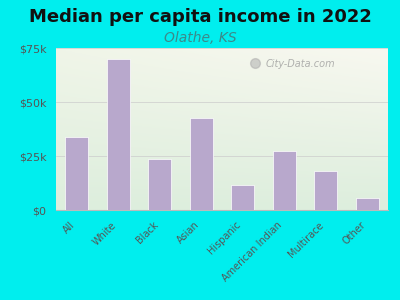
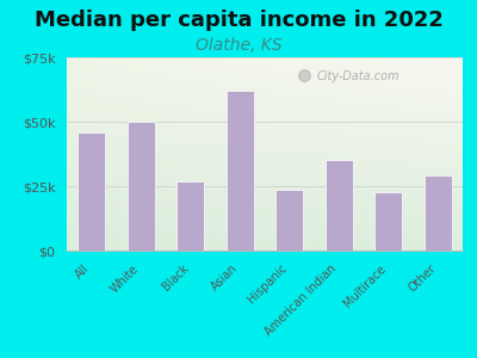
All: $34.0k -> $46.0k
White: $70.0k -> $50.0k
Black: $23.5k -> $27.0k
Asian: $42.5k -> $62.0k
Hispanic: $11.5k -> $23.5k
American Indian: $27.5k -> $35.0k
Multirace: $18.0k -> $22.5k
Other: $5.5k -> $29.0k
